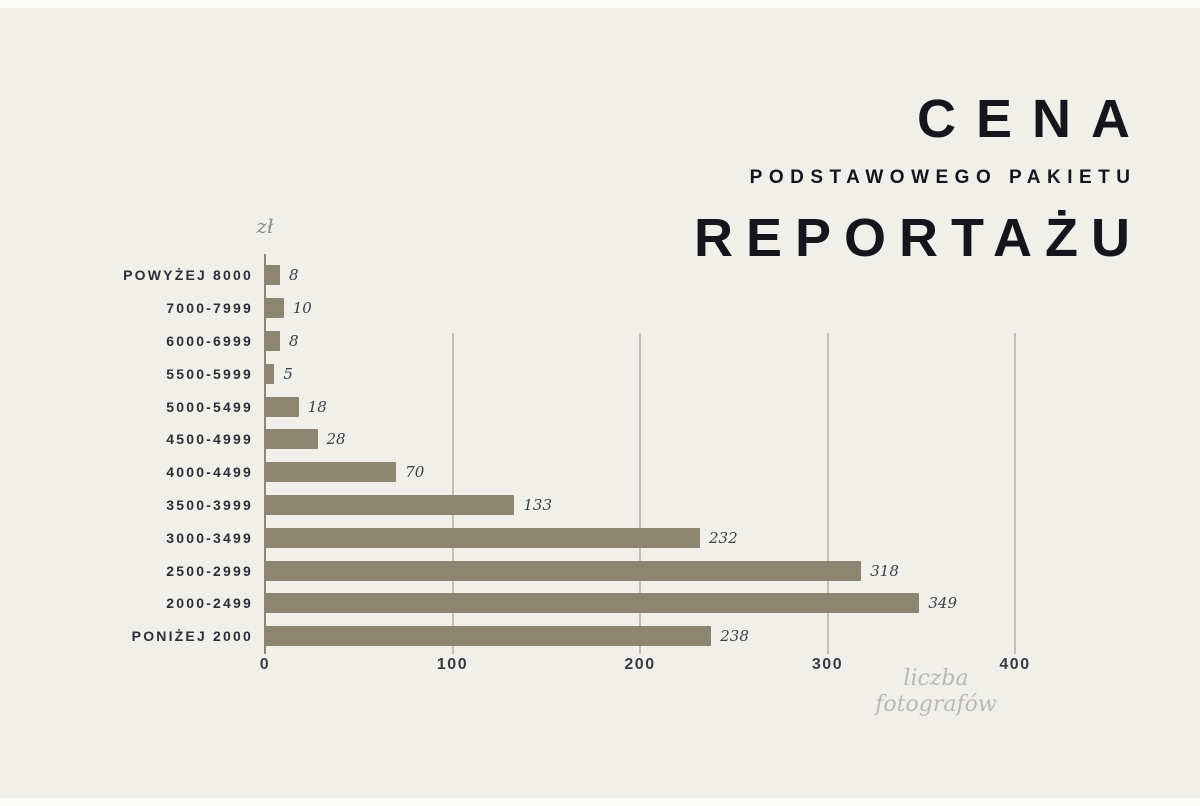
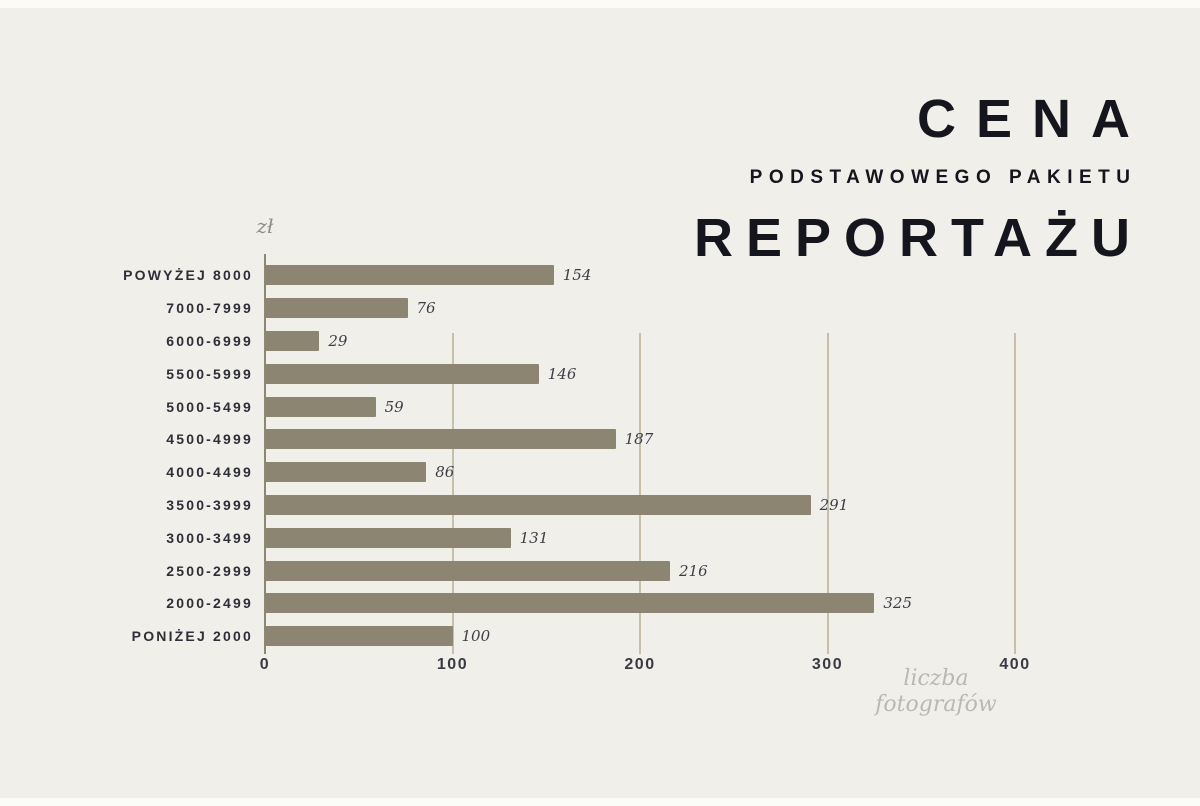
POWYŻEJ 8000: 8 -> 154
7000-7999: 10 -> 76
6000-6999: 8 -> 29
5500-5999: 5 -> 146
5000-5499: 18 -> 59
4500-4999: 28 -> 187
4000-4499: 70 -> 86
3500-3999: 133 -> 291
3000-3499: 232 -> 131
2500-2999: 318 -> 216
2000-2499: 349 -> 325
PONIŻEJ 2000: 238 -> 100
